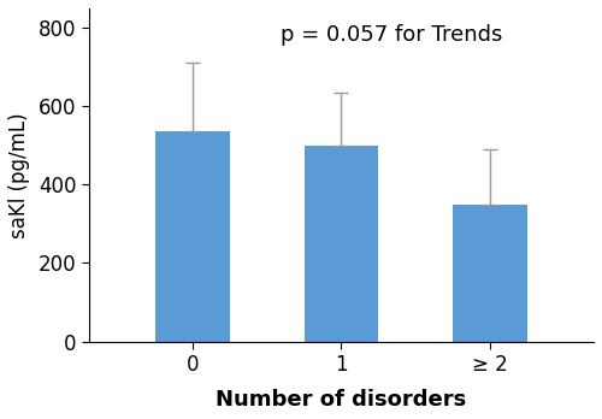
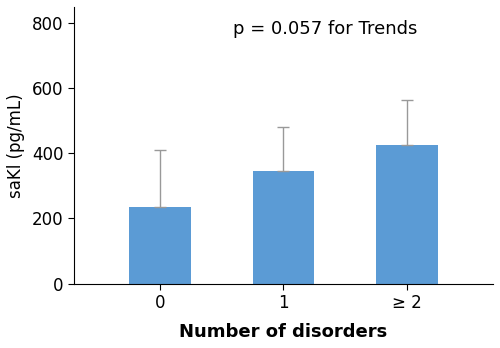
0: 535 -> 235
1: 500 -> 345
≥ 2: 350 -> 425
